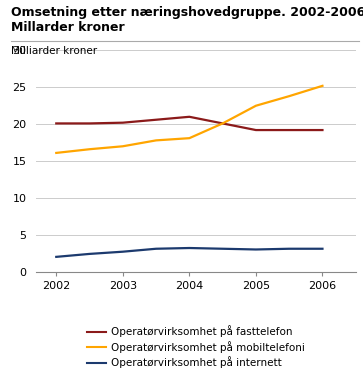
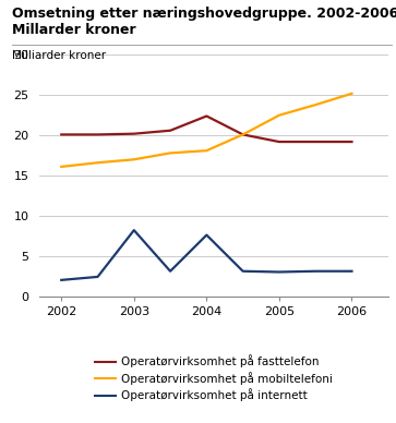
Operatørvirksomhet på internett/2003: 2.7 -> 8.2
Operatørvirksomhet på fasttelefon/2004: 21.0 -> 22.4
Operatørvirksomhet på internett/2004: 3.2 -> 7.6
